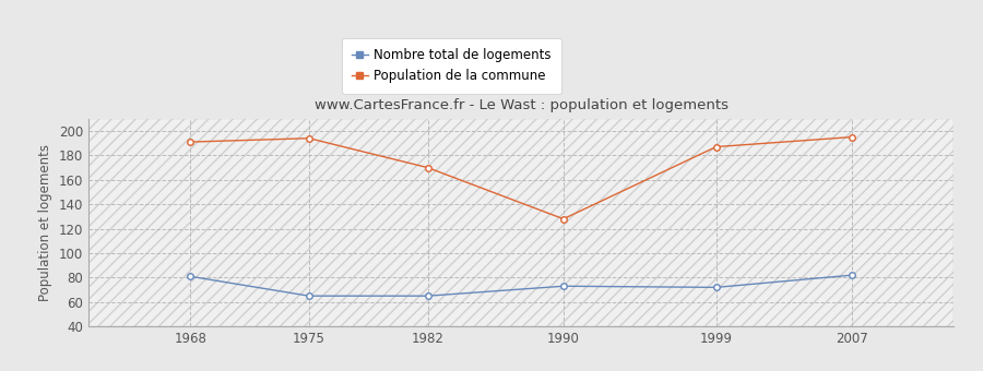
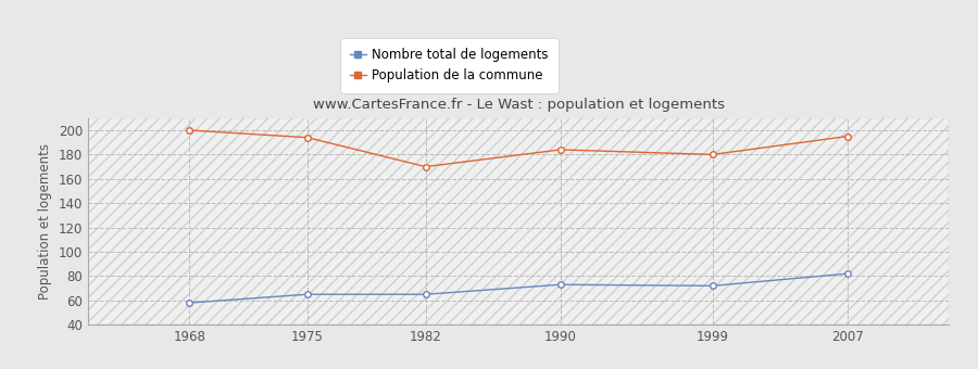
Nombre total de logements/1968: 81 -> 58
Population de la commune/1968: 191 -> 200
Population de la commune/1990: 128 -> 184
Population de la commune/1999: 187 -> 180
